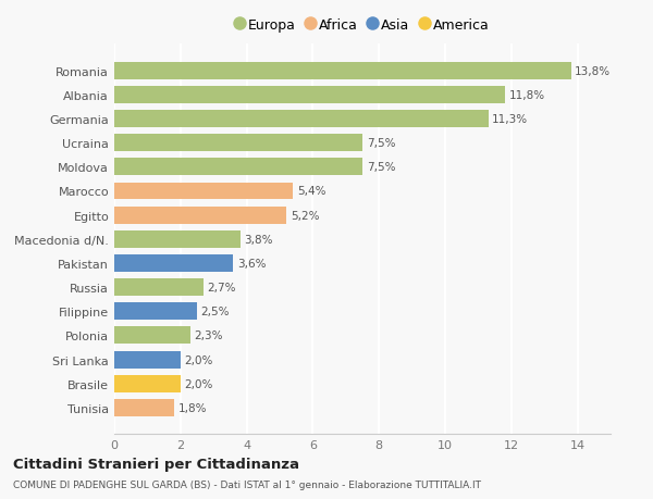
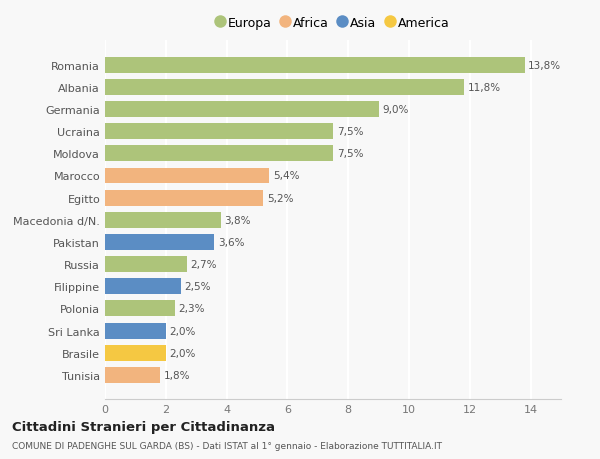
Germania: 11,3% -> 9,0%
